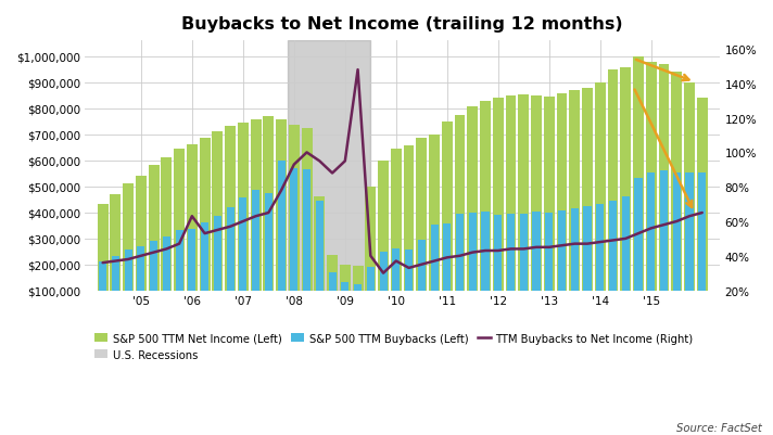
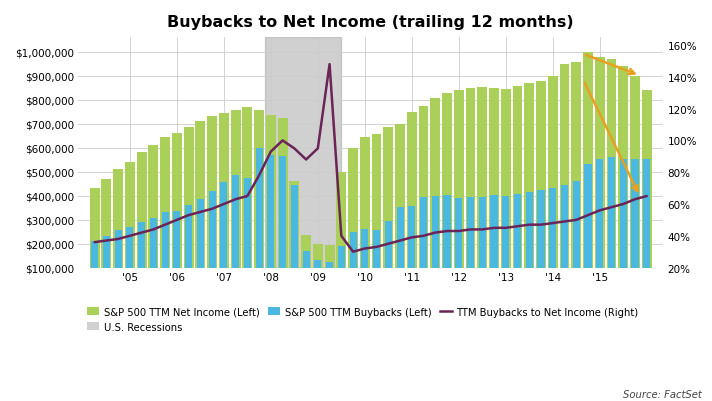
TTM Buybacks to Net Income (Right)/'06: 63% -> 50%
TTM Buybacks to Net Income (Right)/'10: 37% -> 32%
